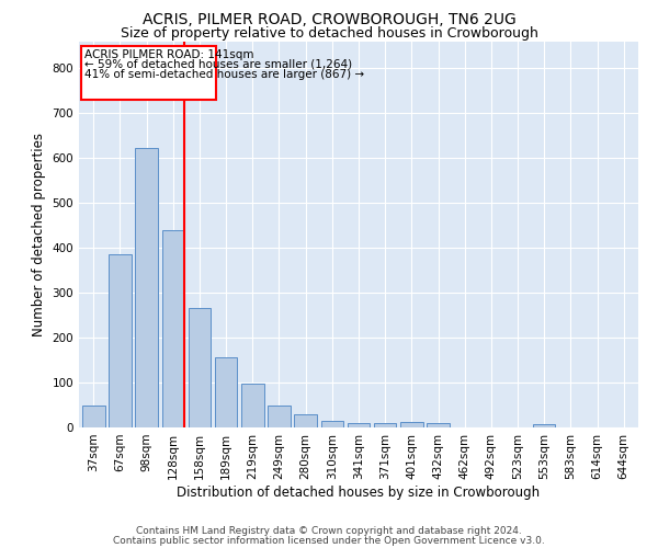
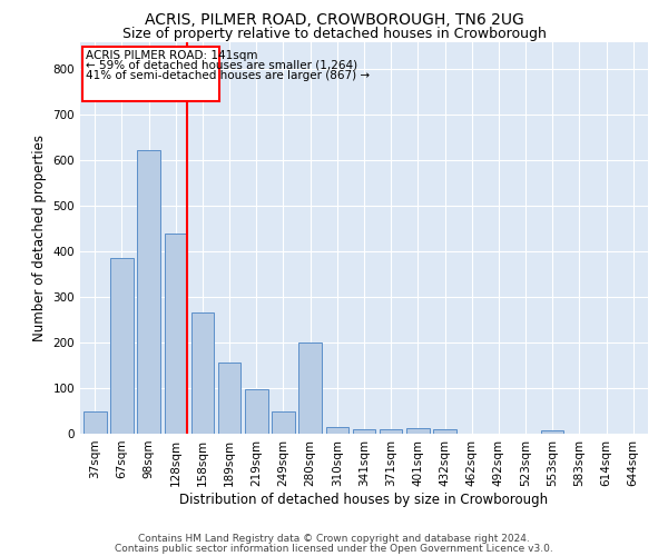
280sqm: 30 -> 200
